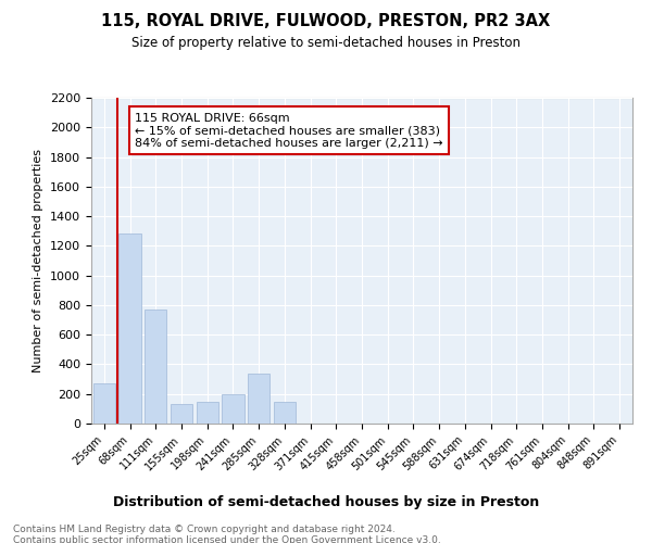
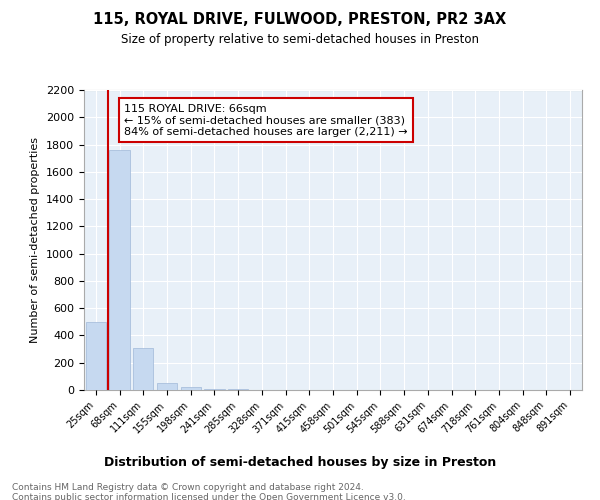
25sqm: 270 -> 500
68sqm: 1280 -> 1760
111sqm: 770 -> 310
155sqm: 130 -> 50
198sqm: 150 -> 20
241sqm: 200 -> 10
285sqm: 340 -> 0
328sqm: 150 -> 0
